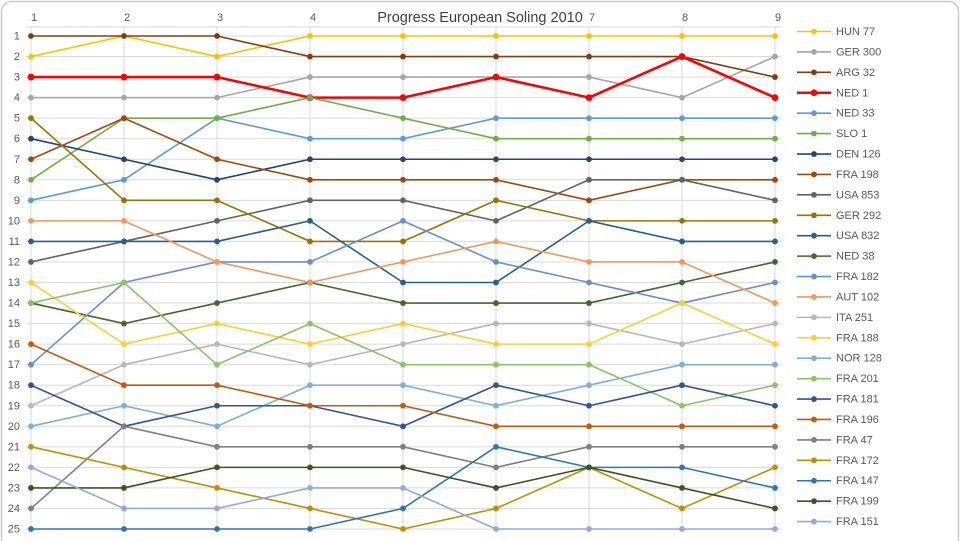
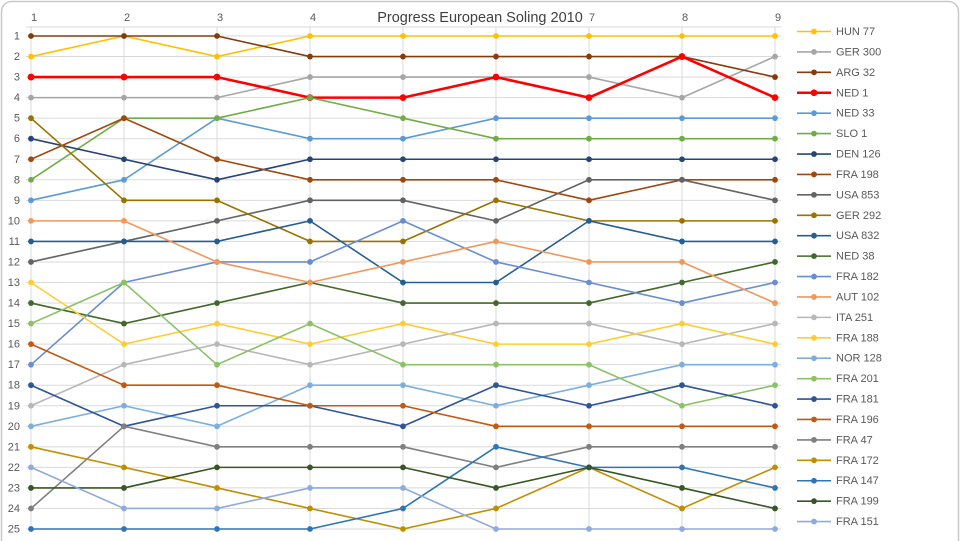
FRA 201/1: 14 -> 15
FRA 188/8: 14 -> 15
